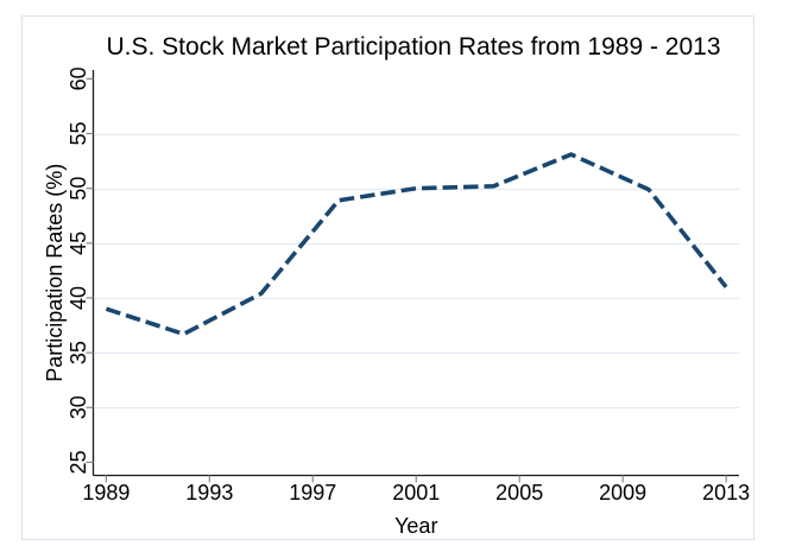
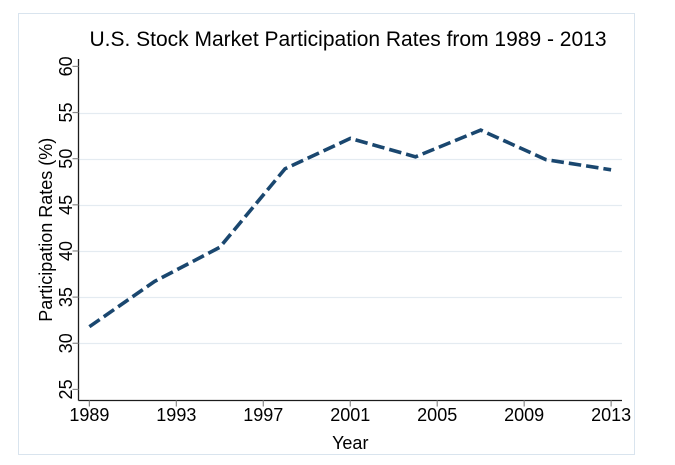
1989: 39 -> 32
2001: 50 -> 52
2013: 41 -> 49
